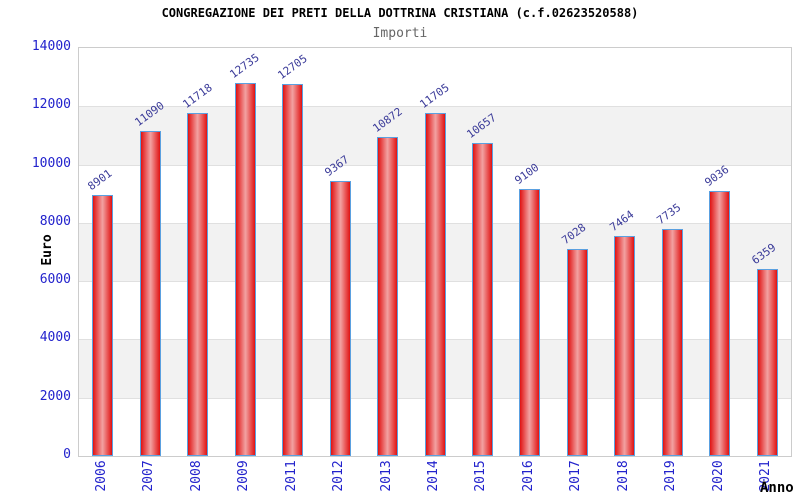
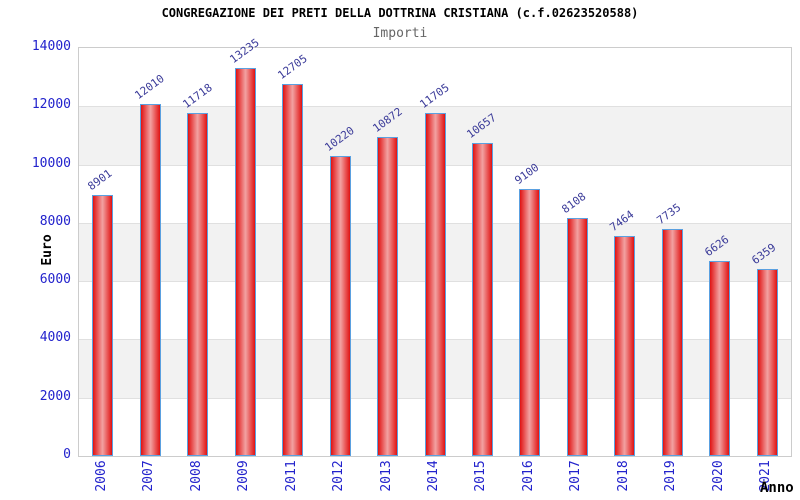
2007: 11090 -> 12010
2009: 12735 -> 13235
2012: 9367 -> 10220
2017: 7028 -> 8108
2020: 9036 -> 6626
